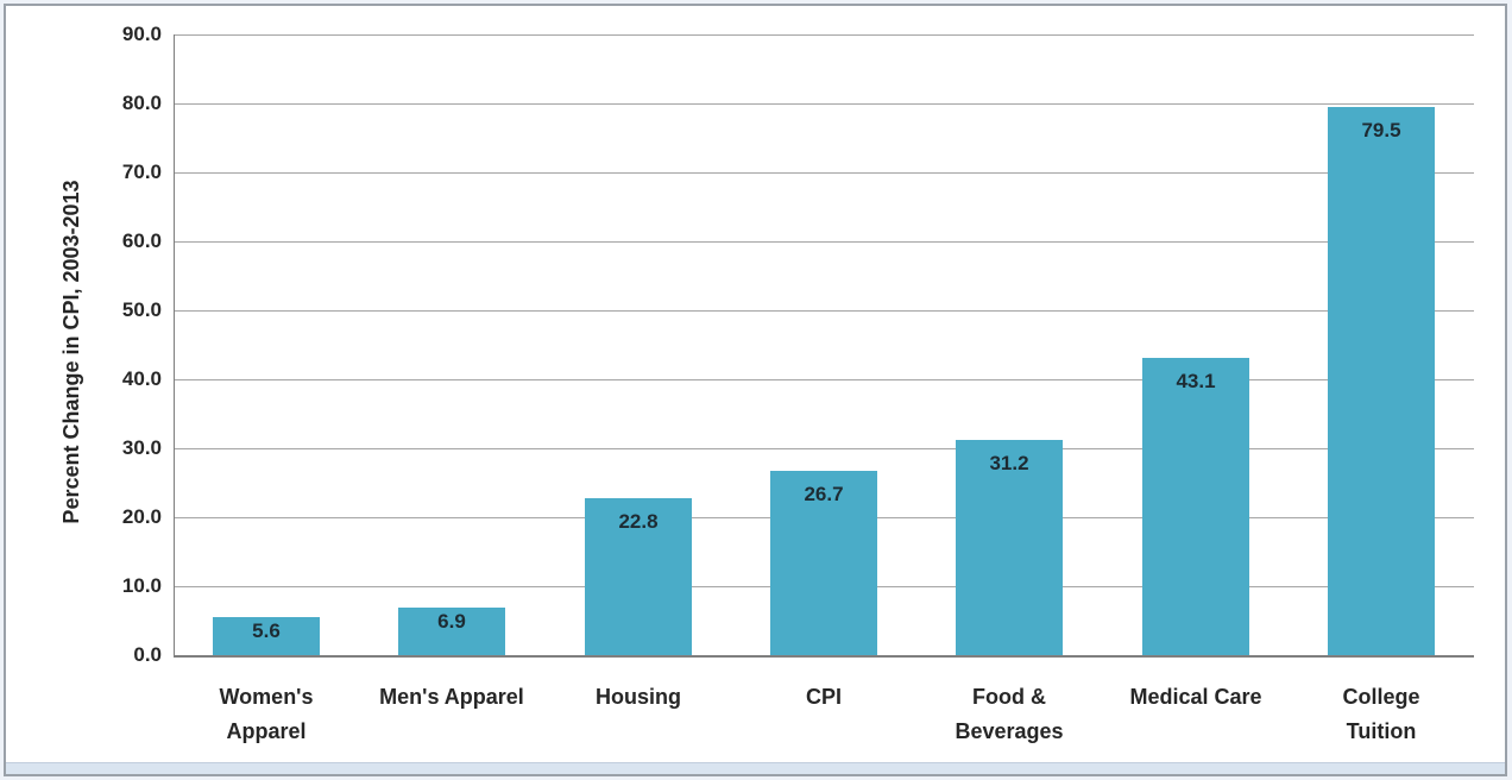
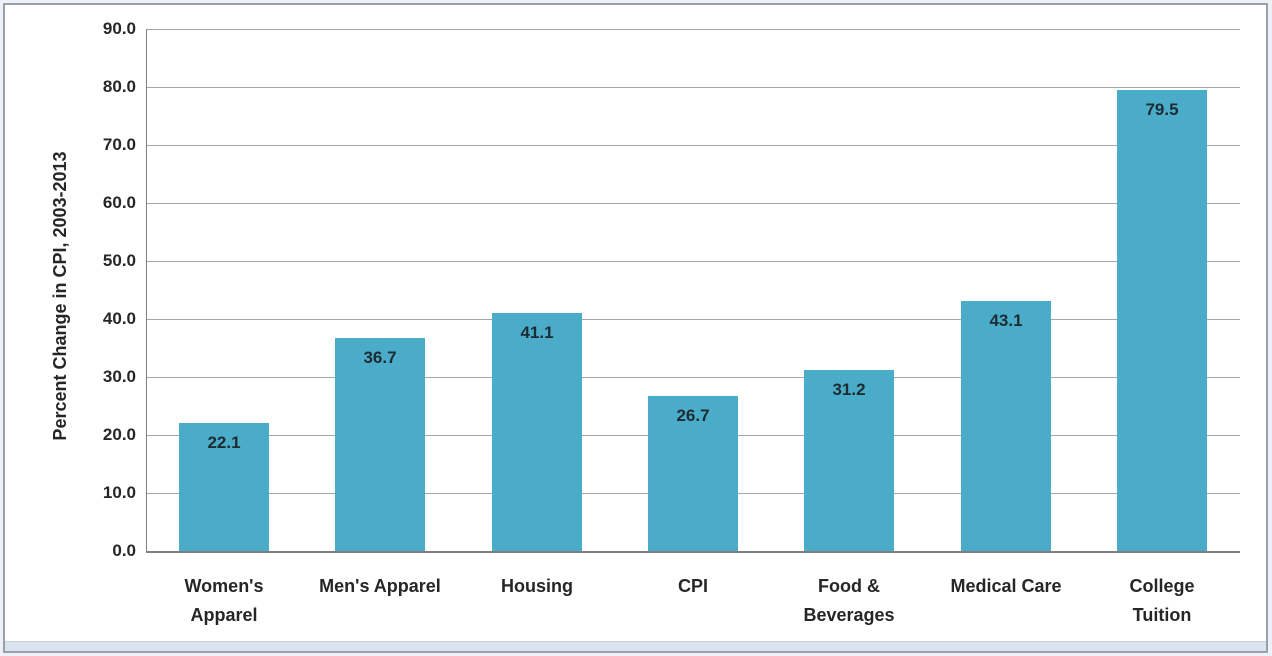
Women's Apparel: 5.6 -> 22.1
Men's Apparel: 6.9 -> 36.7
Housing: 22.8 -> 41.1
